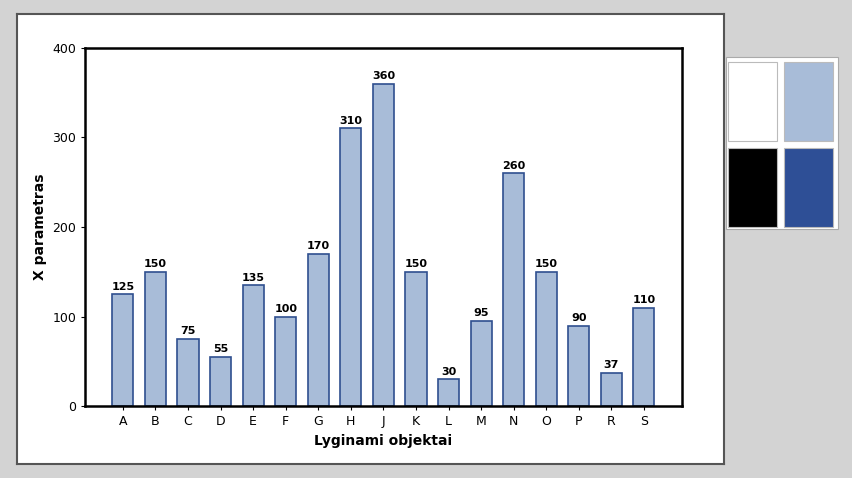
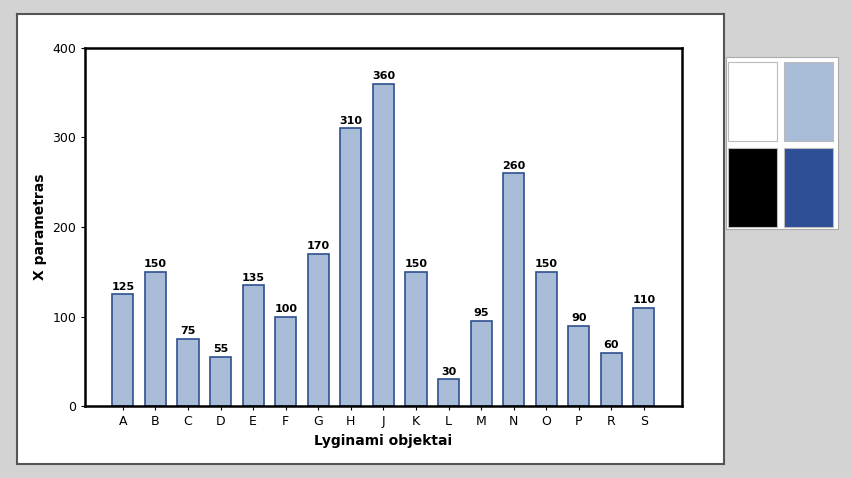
R: 37 -> 60
